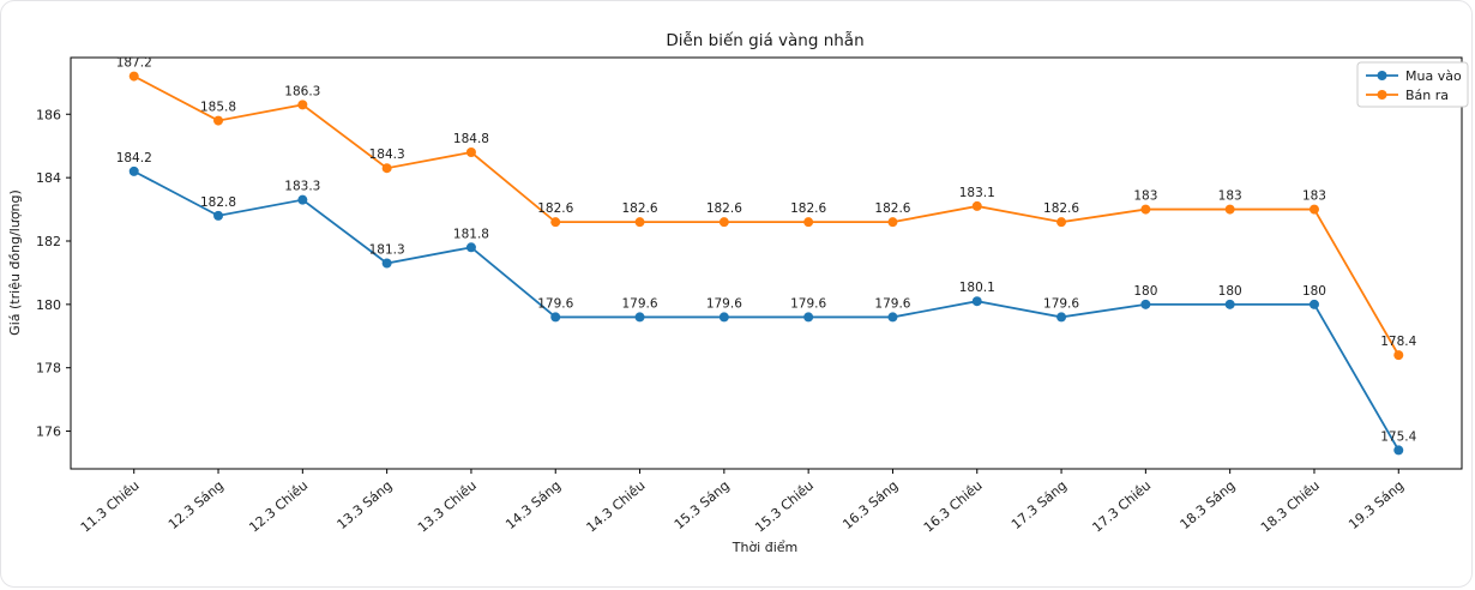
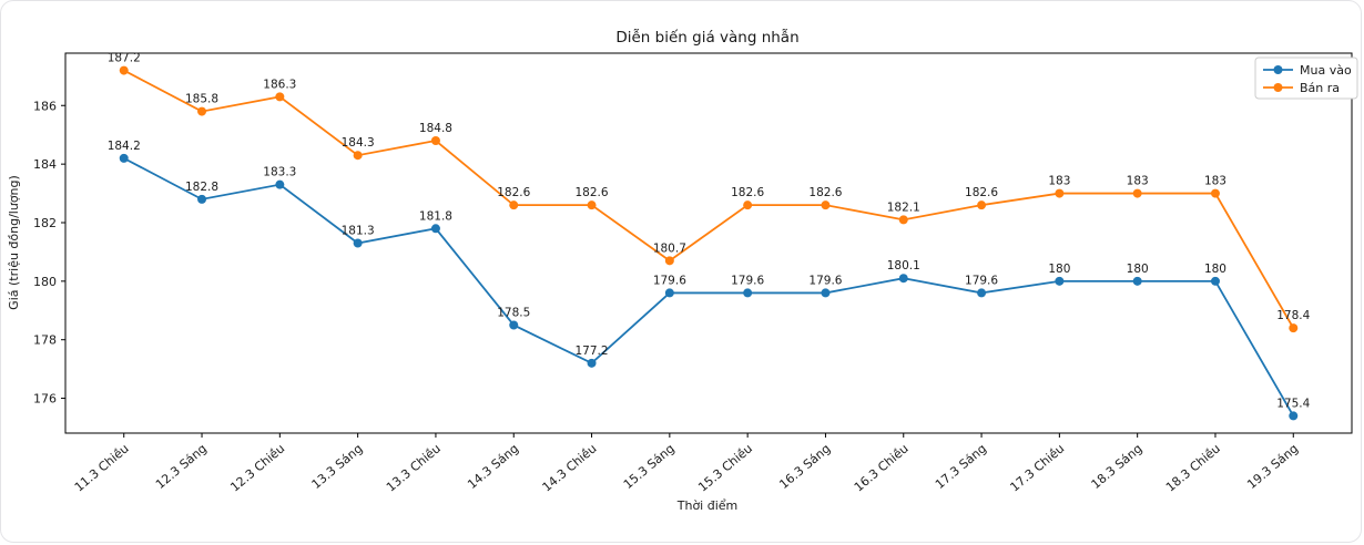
Mua vào/14.3 Sáng: 179.6 -> 178.5
Mua vào/14.3 Chiều: 179.6 -> 177.2
Bán ra/15.3 Sáng: 182.6 -> 180.7
Bán ra/16.3 Chiều: 183.1 -> 182.1
